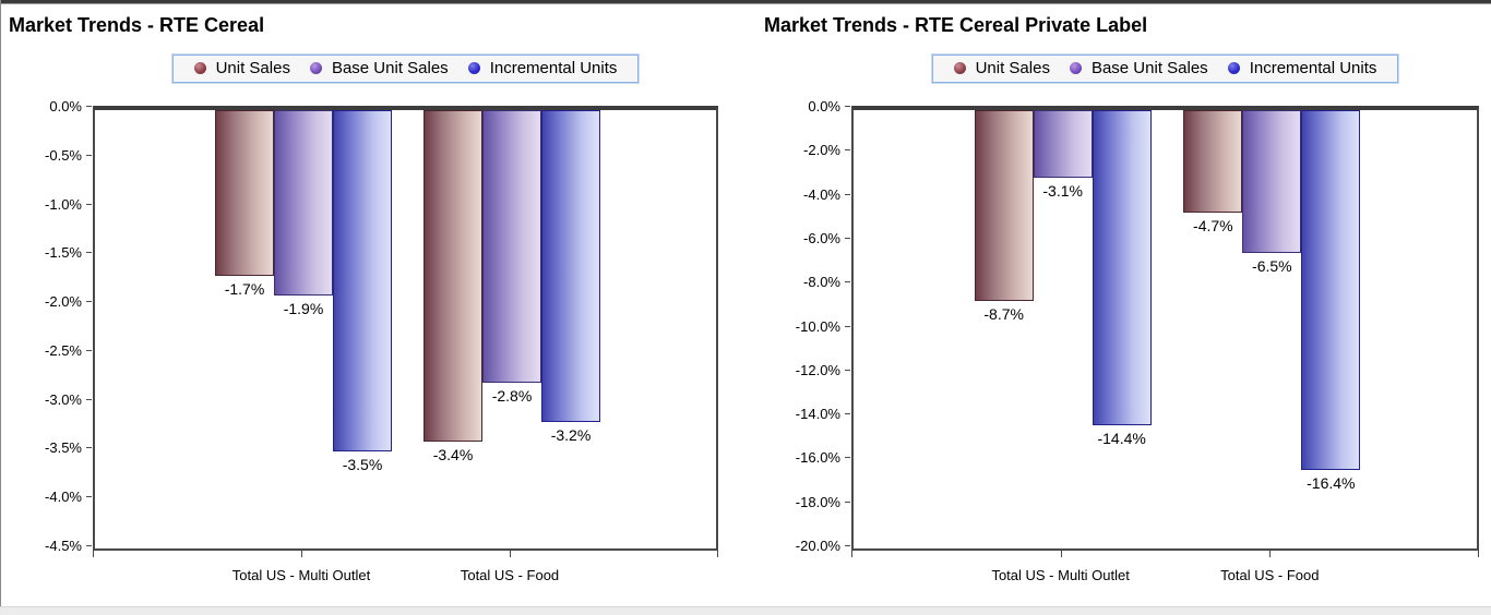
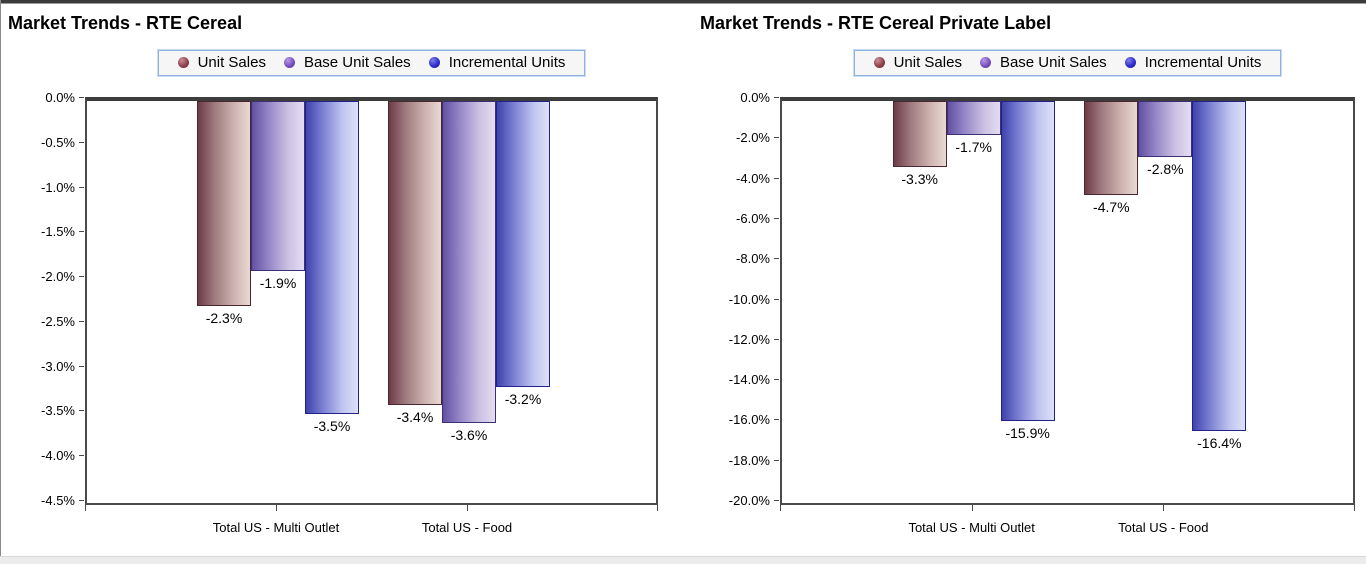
Market Trends - RTE Cereal/Unit Sales/Total US - Multi Outlet: -1.7% -> -2.3%
Market Trends - RTE Cereal/Base Unit Sales/Total US - Food: -2.8% -> -3.6%
Market Trends - RTE Cereal Private Label/Unit Sales/Total US - Multi Outlet: -8.7% -> -3.3%
Market Trends - RTE Cereal Private Label/Base Unit Sales/Total US - Multi Outlet: -3.1% -> -1.7%
Market Trends - RTE Cereal Private Label/Incremental Units/Total US - Multi Outlet: -14.4% -> -15.9%
Market Trends - RTE Cereal Private Label/Base Unit Sales/Total US - Food: -6.5% -> -2.8%
